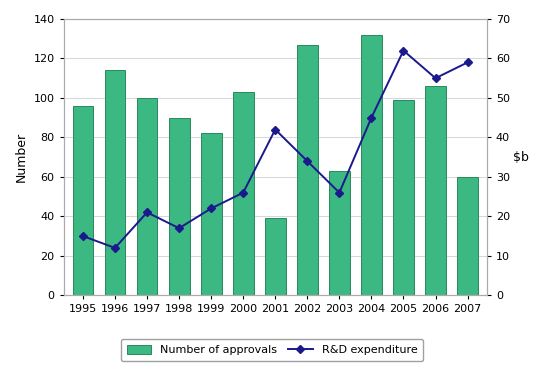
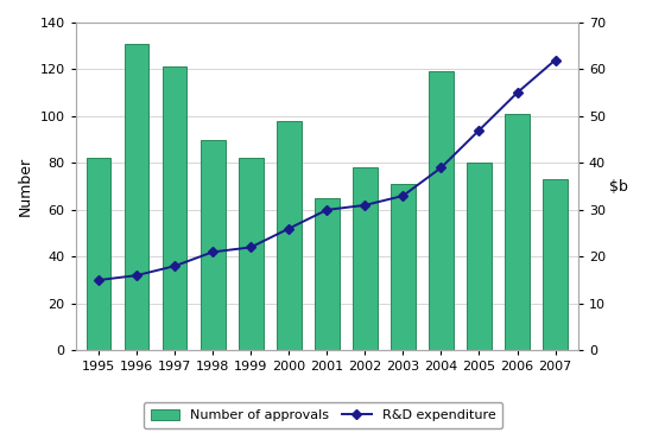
Number of approvals/1995: 96 -> 82
Number of approvals/1996: 114 -> 131
R&D expenditure/1996: 12 -> 16
Number of approvals/1997: 100 -> 121
R&D expenditure/1997: 21 -> 18
R&D expenditure/1998: 17 -> 21
Number of approvals/2000: 103 -> 98
Number of approvals/2001: 39 -> 65
R&D expenditure/2001: 42 -> 30
Number of approvals/2002: 127 -> 78
R&D expenditure/2002: 34 -> 31
Number of approvals/2003: 63 -> 71
R&D expenditure/2003: 26 -> 33
Number of approvals/2004: 132 -> 119
R&D expenditure/2004: 45 -> 39
Number of approvals/2005: 99 -> 80
R&D expenditure/2005: 62 -> 47
Number of approvals/2006: 106 -> 101
Number of approvals/2007: 60 -> 73
R&D expenditure/2007: 59 -> 62
